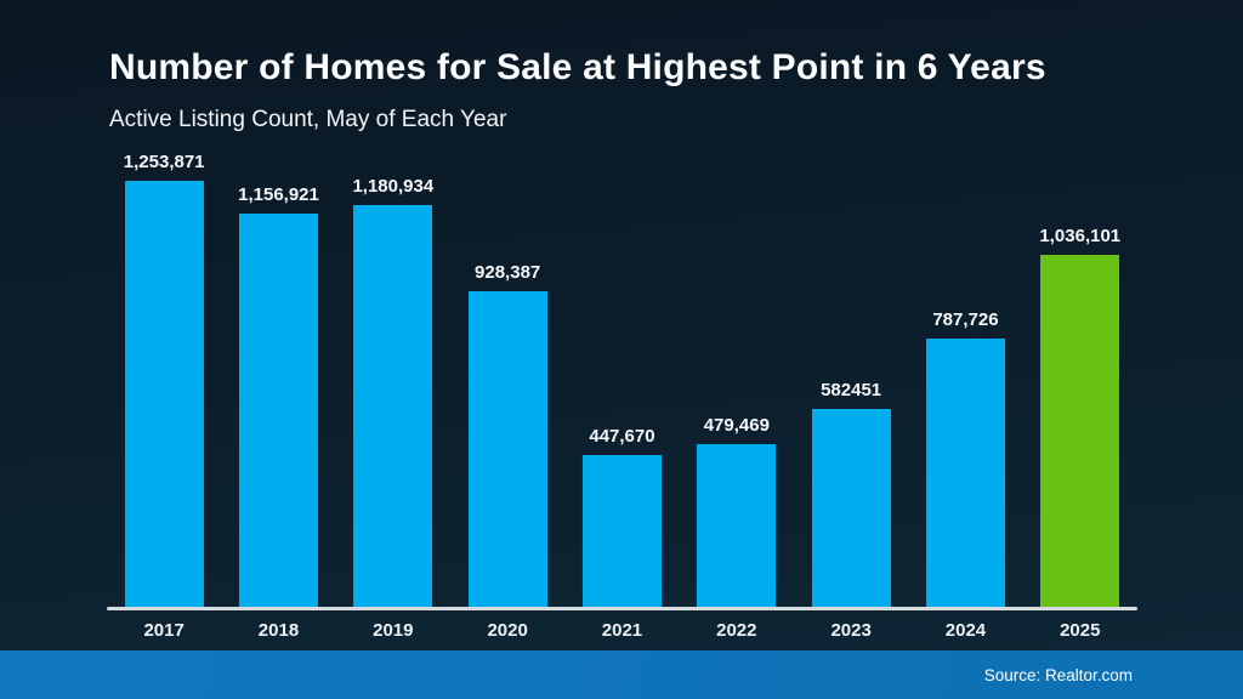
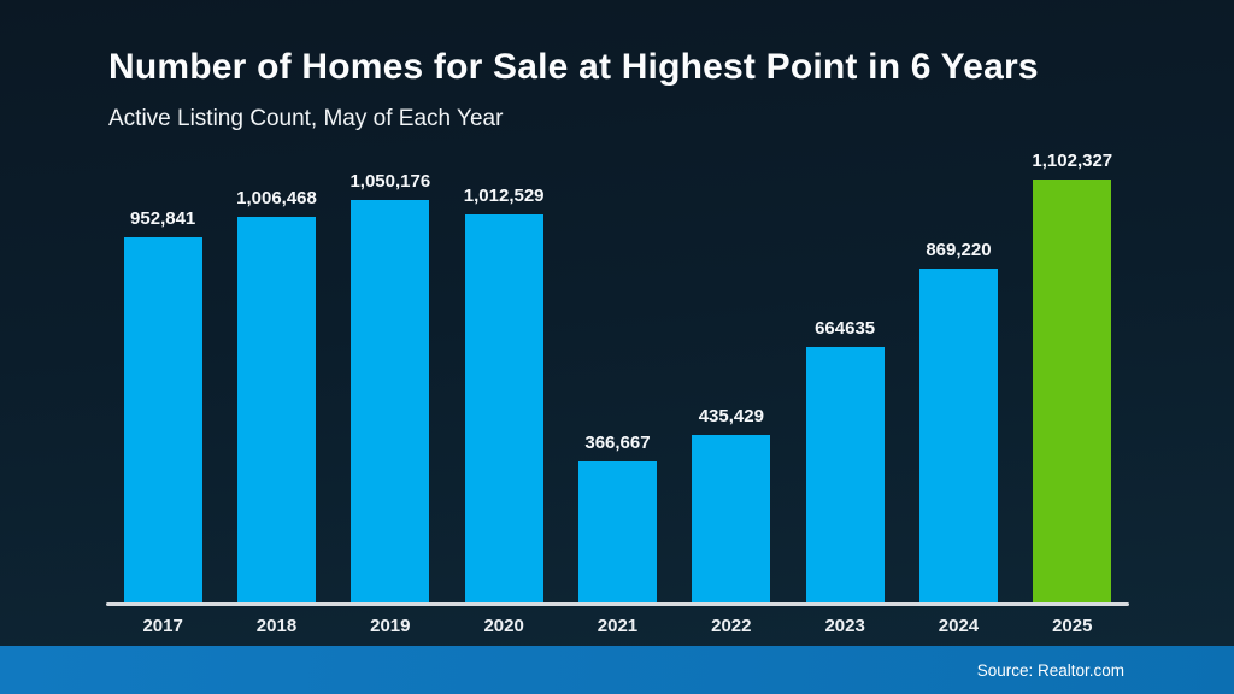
2017: 1,253,871 -> 952,841
2018: 1,156,921 -> 1,006,468
2019: 1,180,934 -> 1,050,176
2020: 928,387 -> 1,012,529
2021: 447,670 -> 366,667
2022: 479,469 -> 435,429
2023: 582451 -> 664635
2024: 787,726 -> 869,220
2025: 1,036,101 -> 1,102,327
